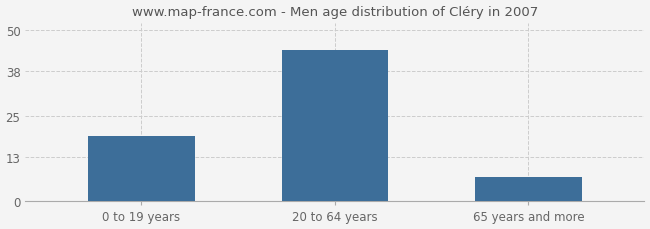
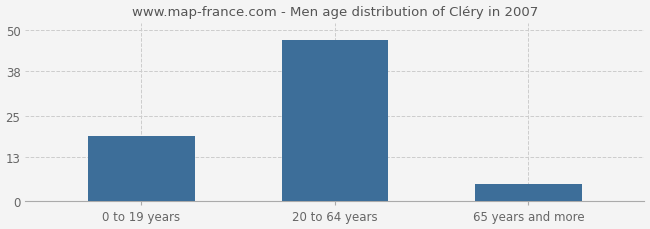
20 to 64 years: 44 -> 47
65 years and more: 7 -> 5
